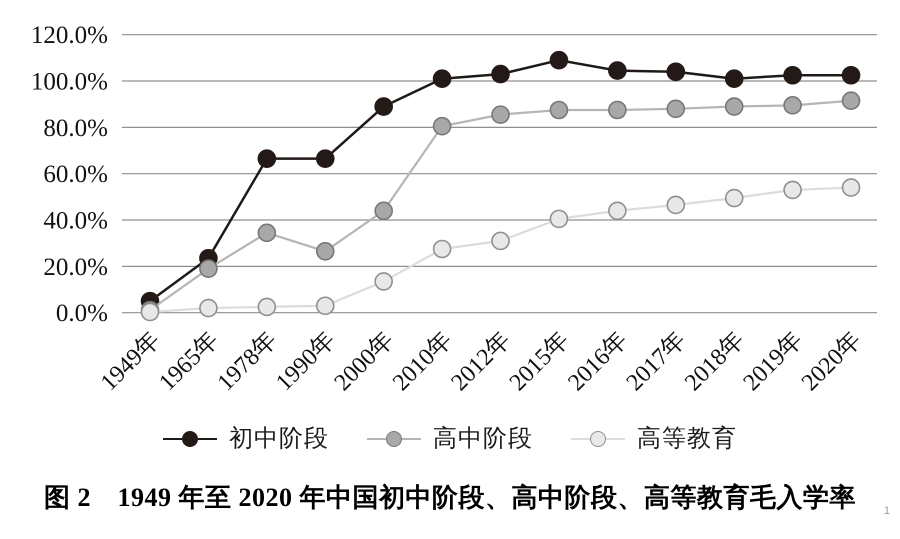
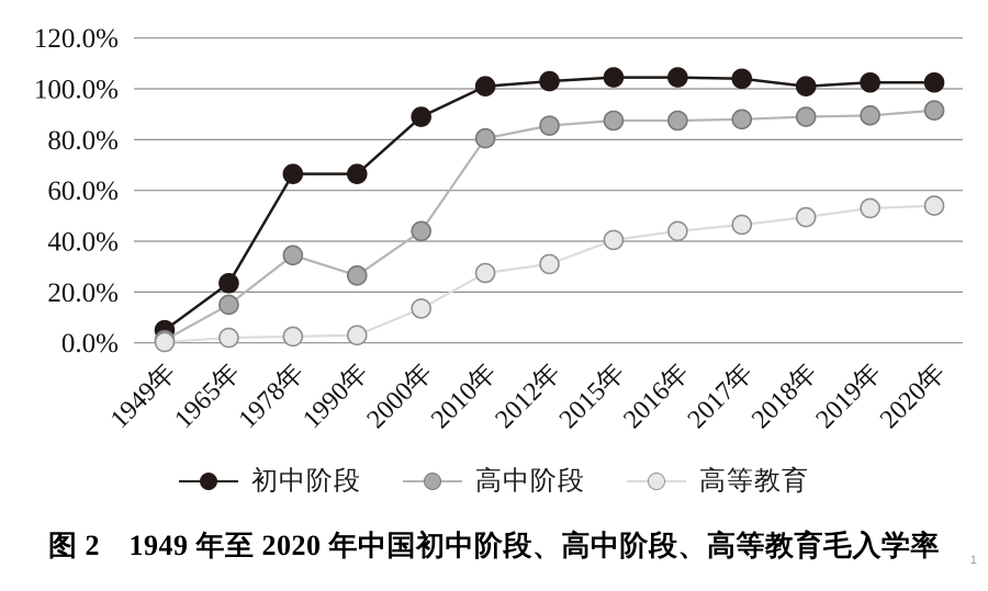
高中阶段/1965年: 19% -> 15%
初中阶段/2015年: 109% -> 104%
